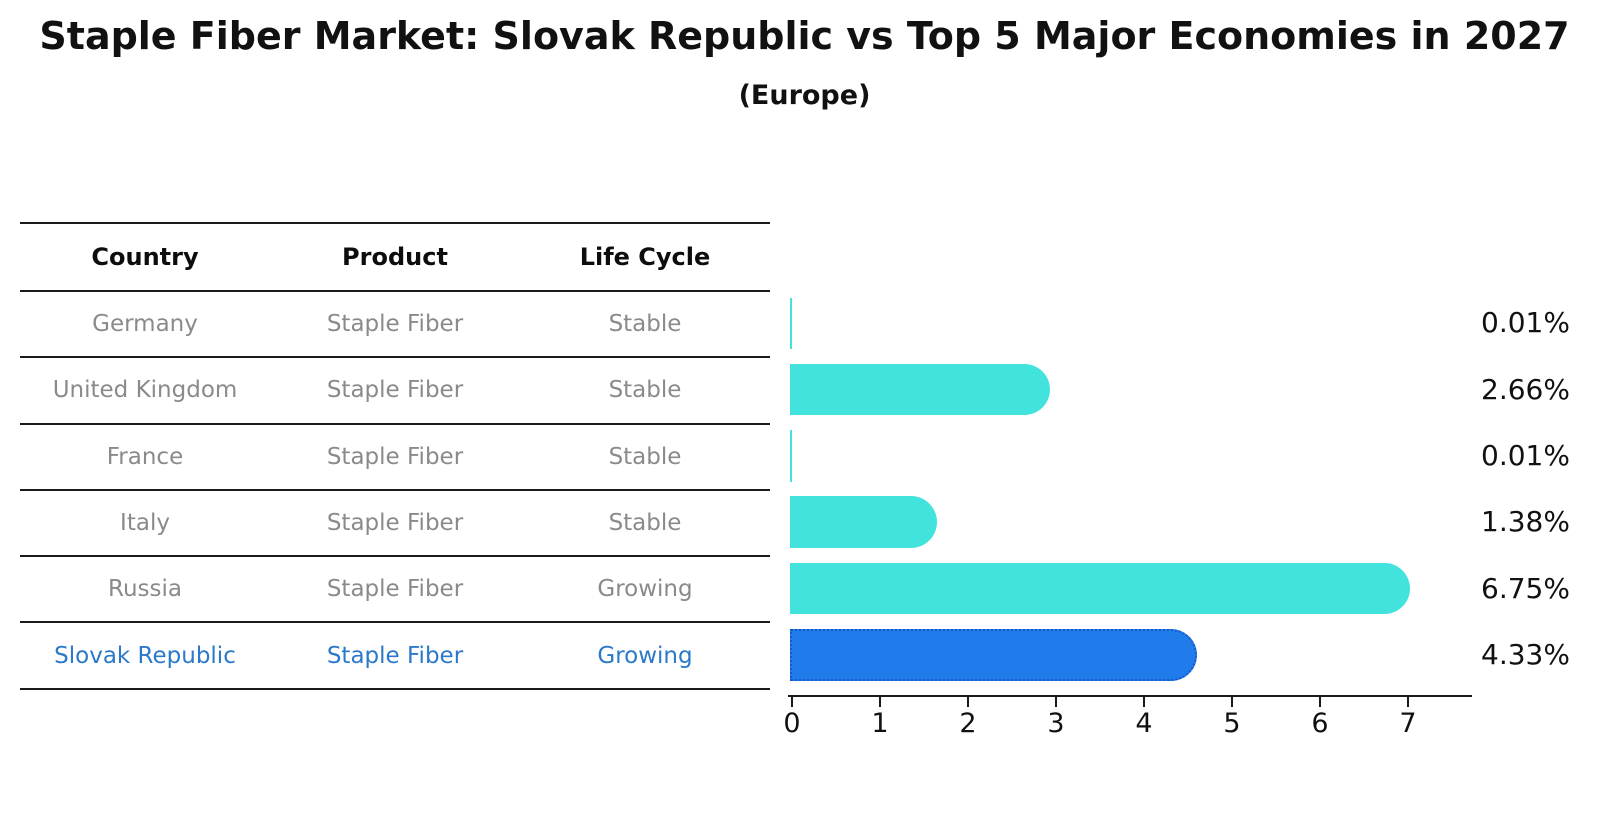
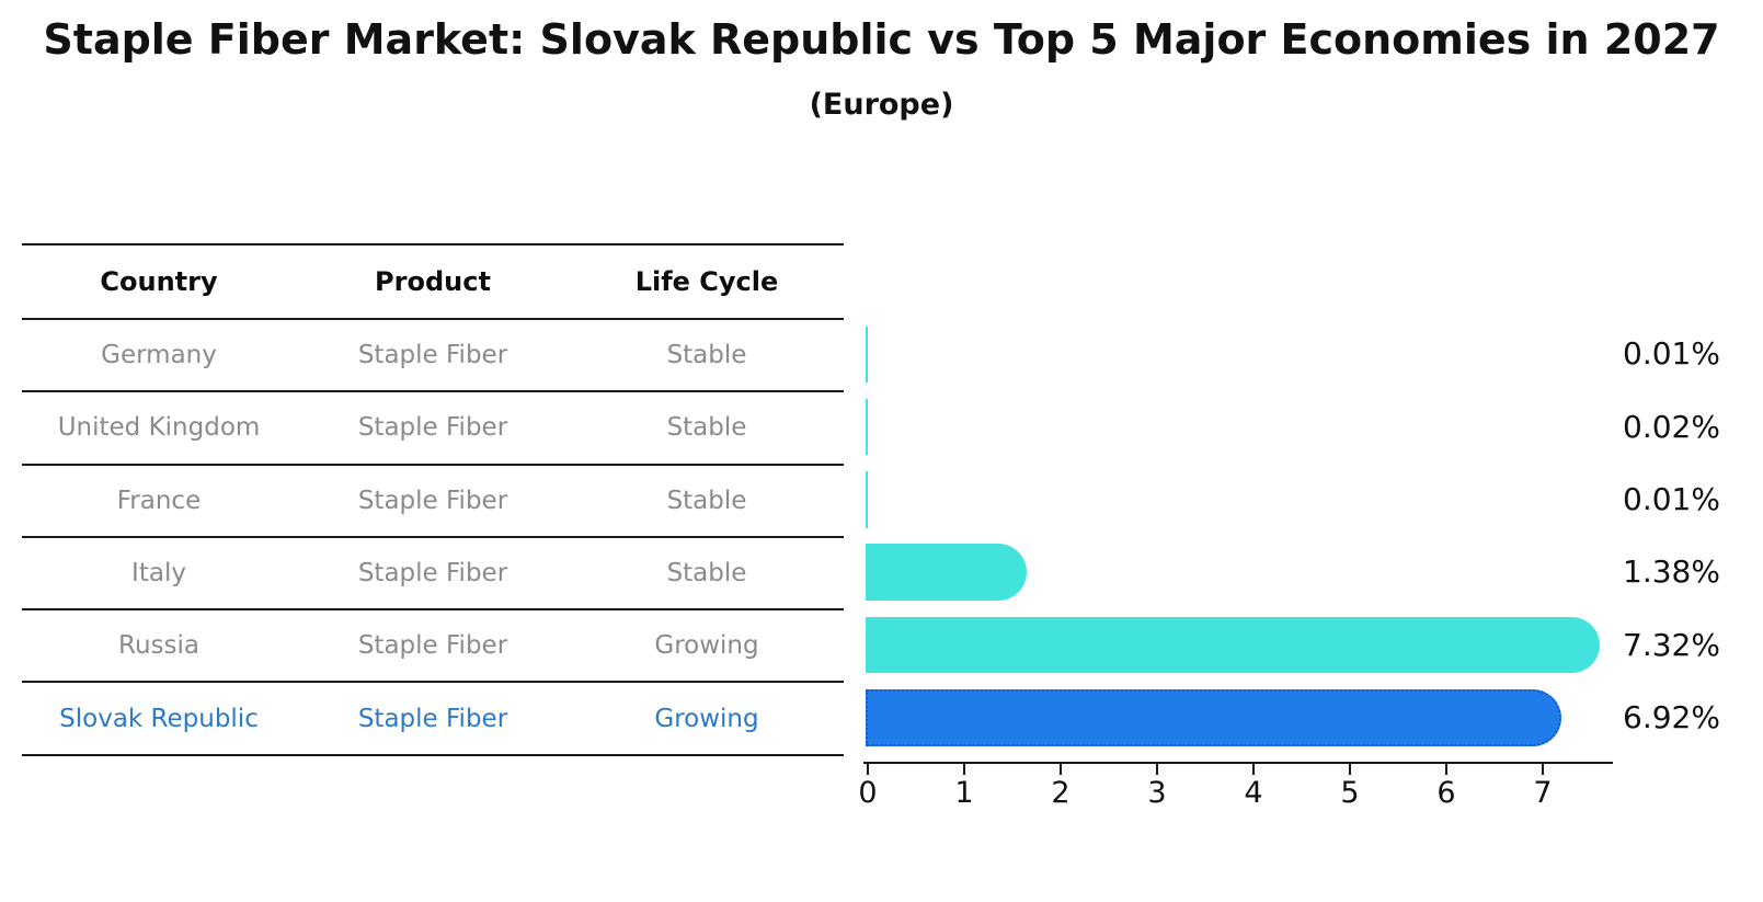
United Kingdom: 2.66% -> 0.02%
Russia: 6.75% -> 7.32%
Slovak Republic: 4.33% -> 6.92%
